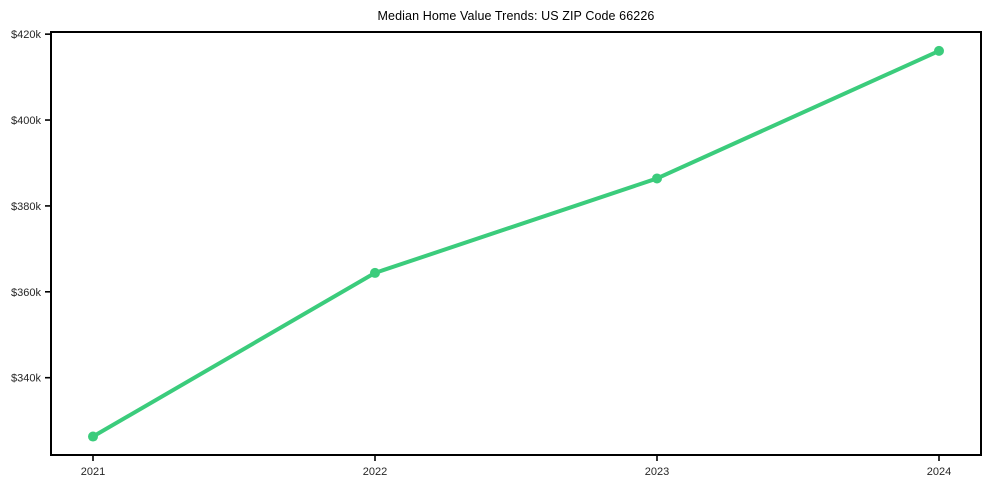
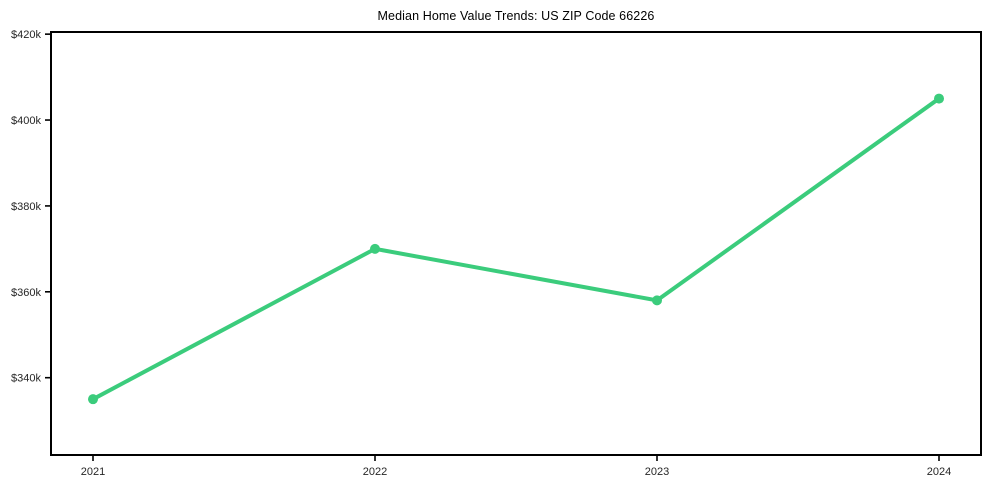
2021: $326k -> $335k
2022: $364k -> $370k
2023: $386k -> $358k
2024: $416k -> $405k
